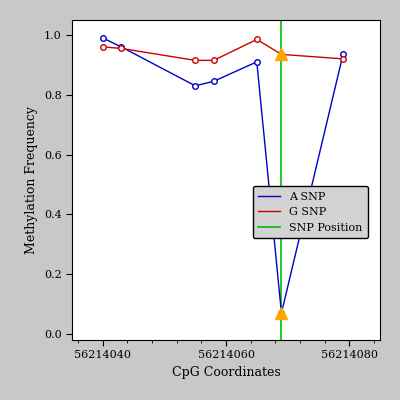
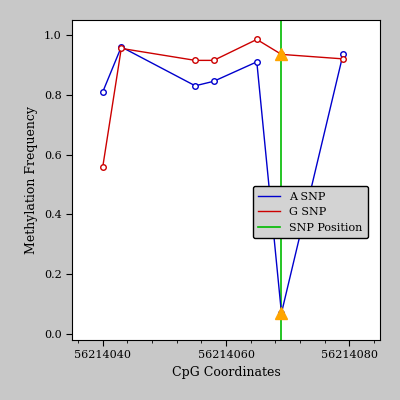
A SNP/56214040: 0.990 -> 0.810
G SNP/56214040: 0.960 -> 0.560
